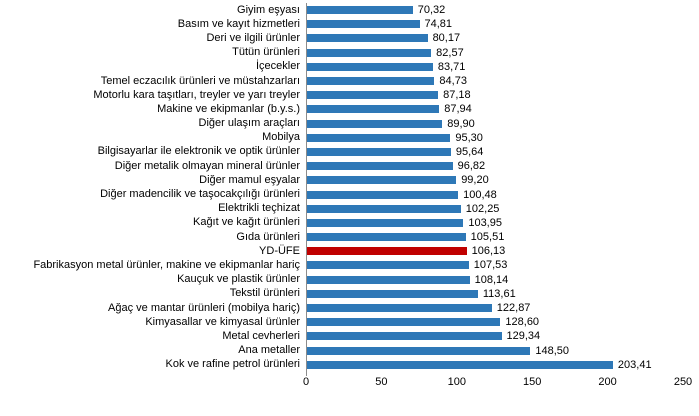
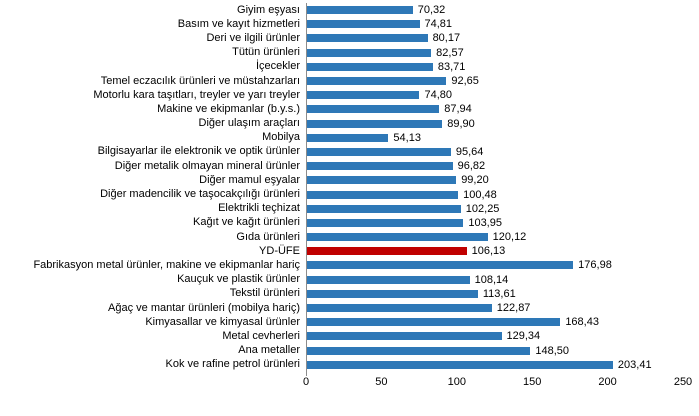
Temel eczacılık ürünleri ve müstahzarları: 84,73 -> 92,65
Motorlu kara taşıtları, treyler ve yarı treyler: 87,18 -> 74,80
Mobilya: 95,30 -> 54,13
Gıda ürünleri: 105,51 -> 120,12
Fabrikasyon metal ürünler, makine ve ekipmanlar hariç: 107,53 -> 176,98
Kimyasallar ve kimyasal ürünler: 128,60 -> 168,43
